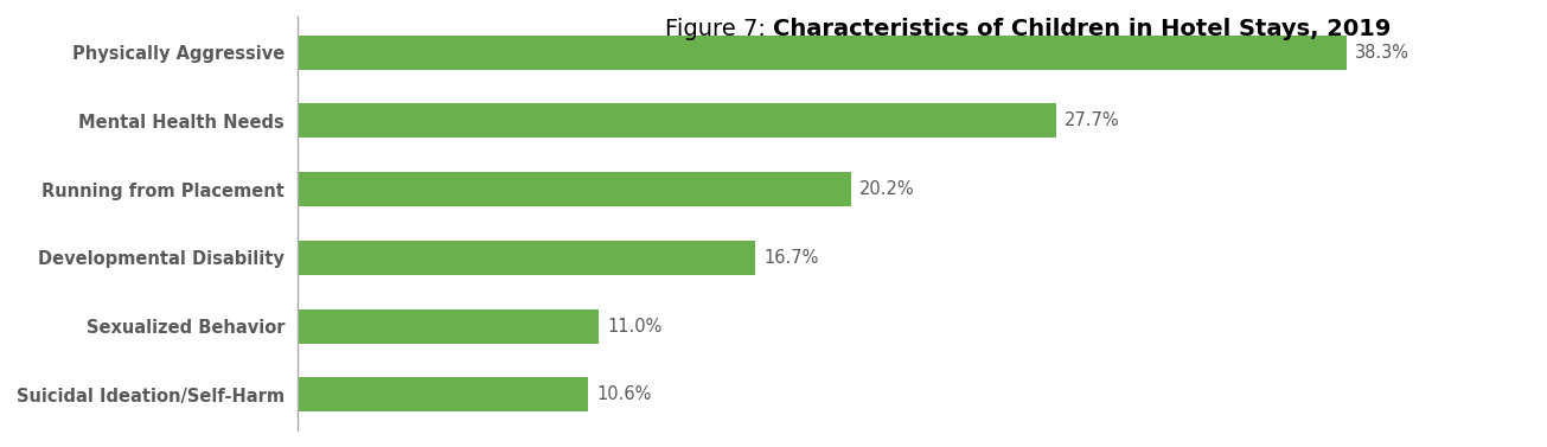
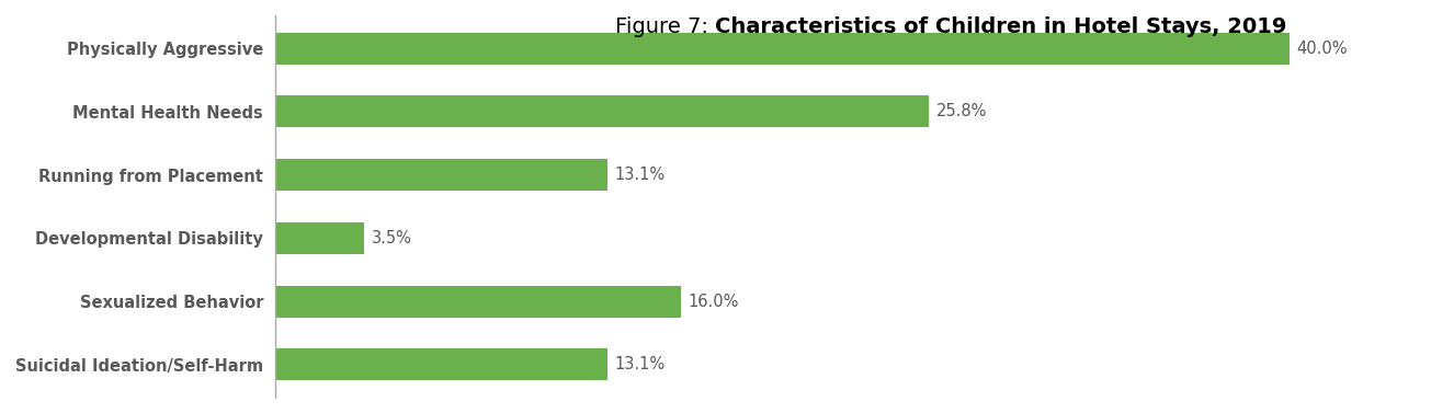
Physically Aggressive: 38.3% -> 40.0%
Mental Health Needs: 27.7% -> 25.8%
Running from Placement: 20.2% -> 13.1%
Developmental Disability: 16.7% -> 3.5%
Sexualized Behavior: 11.0% -> 16.0%
Suicidal Ideation/Self-Harm: 10.6% -> 13.1%
